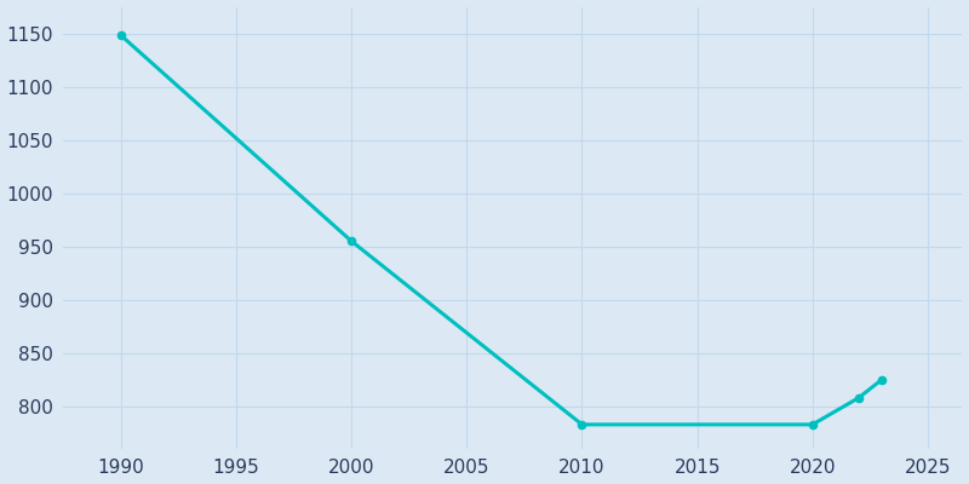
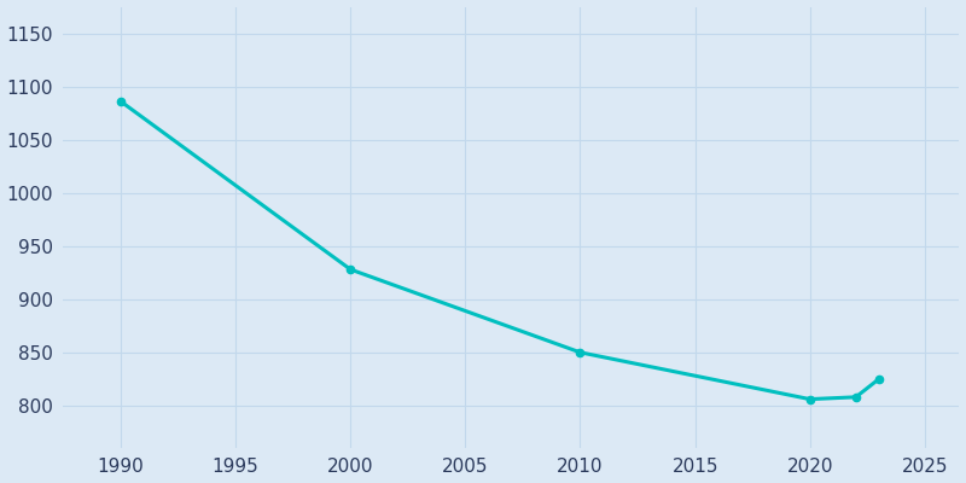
1990: 1148 -> 1086
2000: 955 -> 928
2010: 783 -> 850
2020: 783 -> 806
